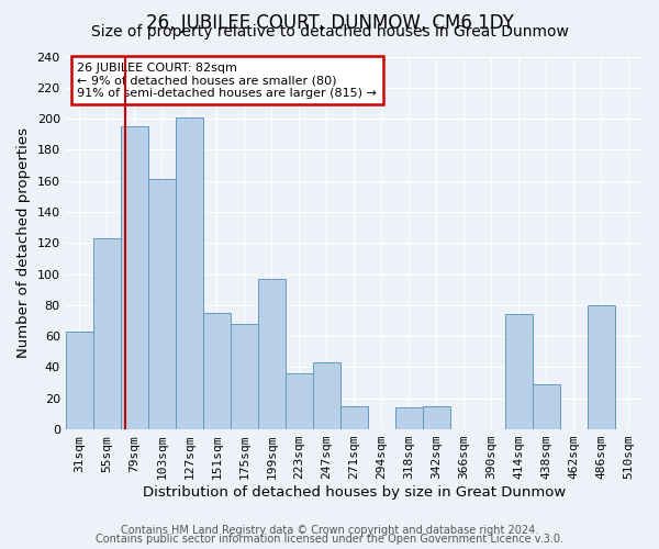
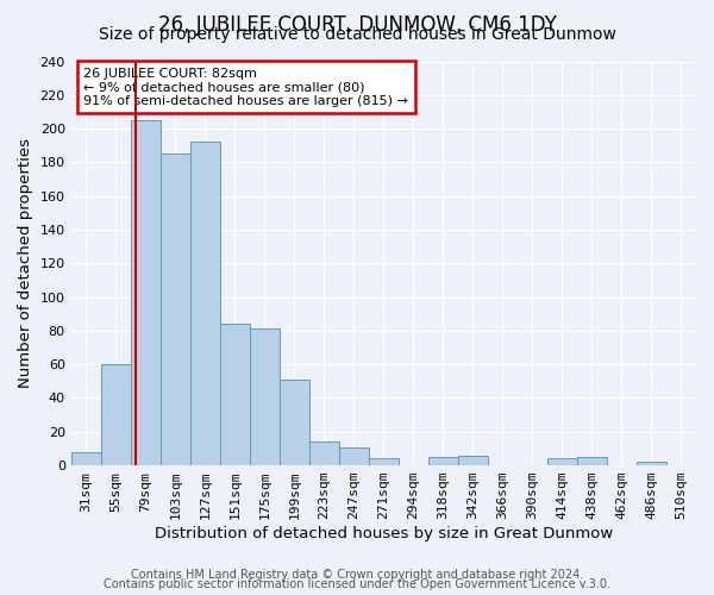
31sqm: 63 -> 8
55sqm: 123 -> 60
79sqm: 195 -> 205
103sqm: 161 -> 185
127sqm: 201 -> 192
151sqm: 75 -> 84
175sqm: 68 -> 81
199sqm: 97 -> 51
223sqm: 36 -> 14
247sqm: 43 -> 11
271sqm: 15 -> 4
318sqm: 14 -> 5
342sqm: 15 -> 6
414sqm: 74 -> 4
438sqm: 29 -> 5
486sqm: 80 -> 2
